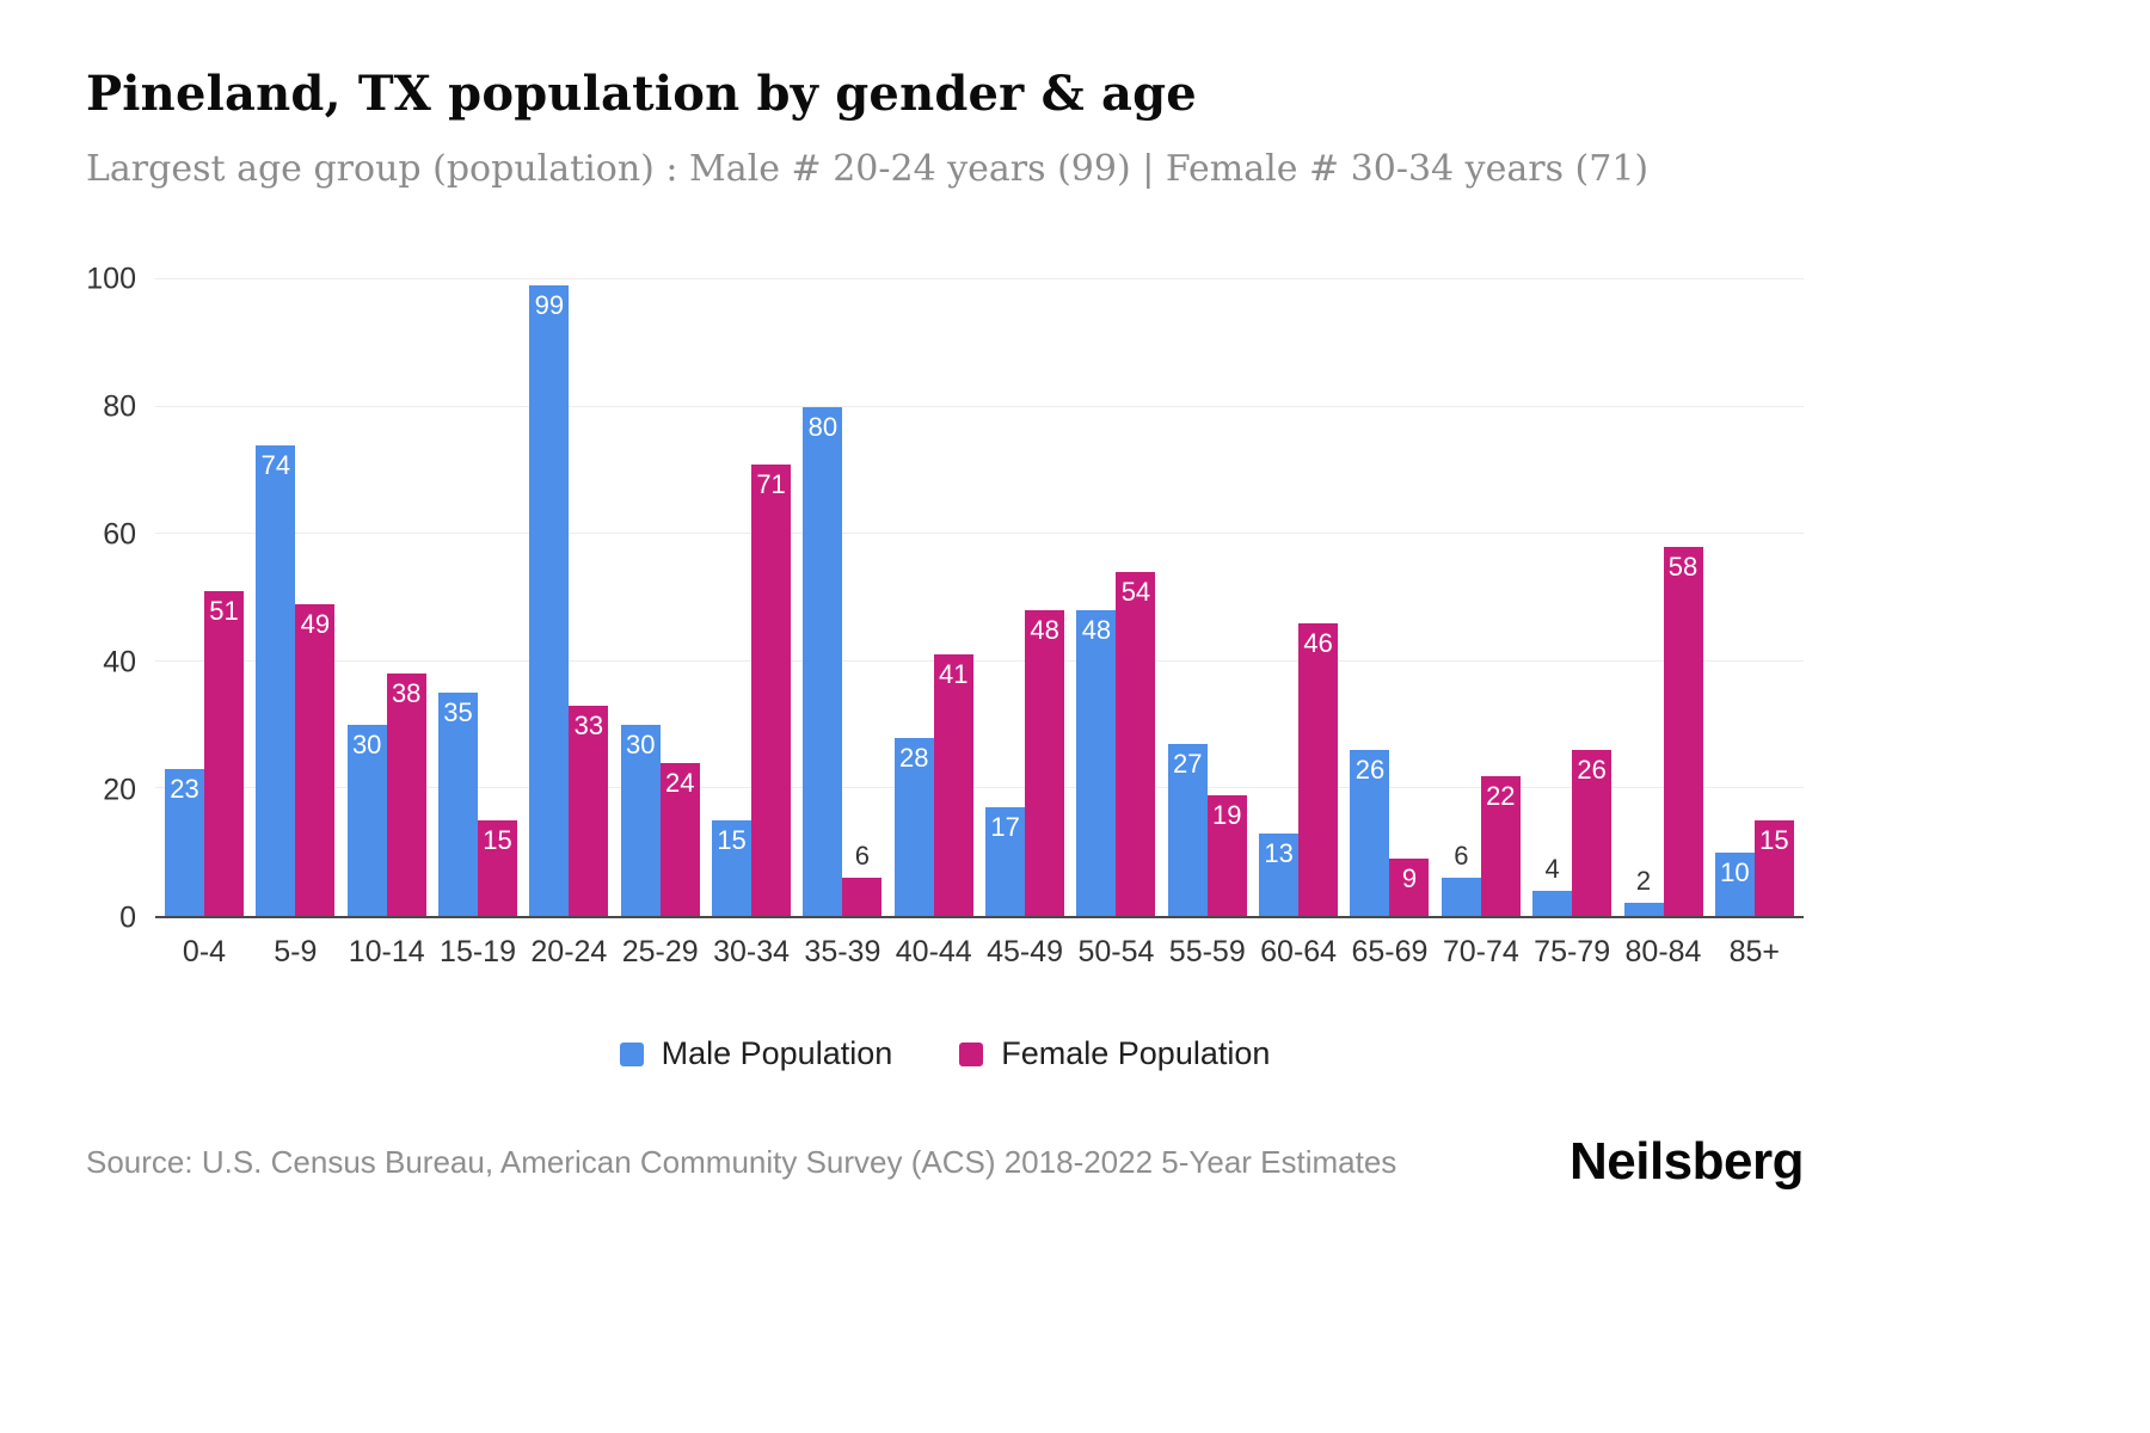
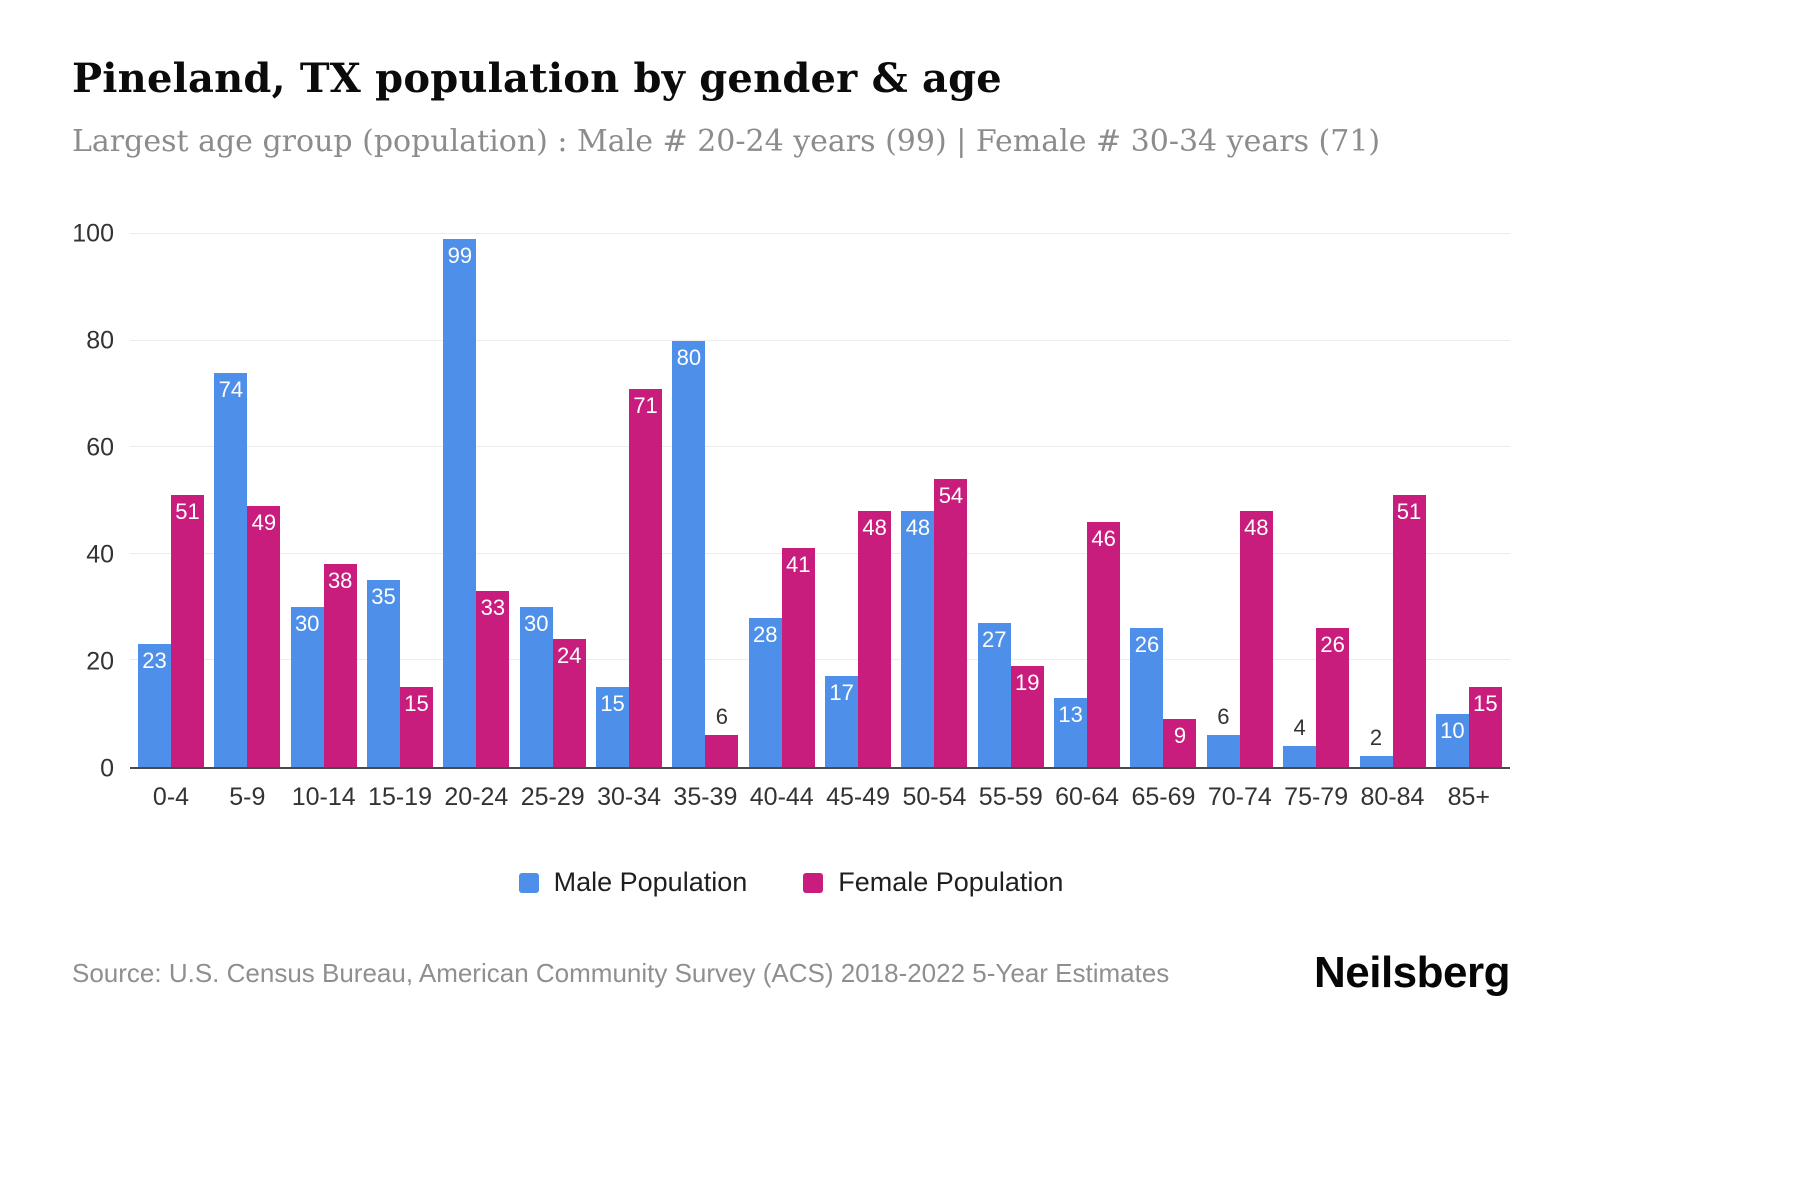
Female Population/70-74: 22 -> 48
Female Population/80-84: 58 -> 51
